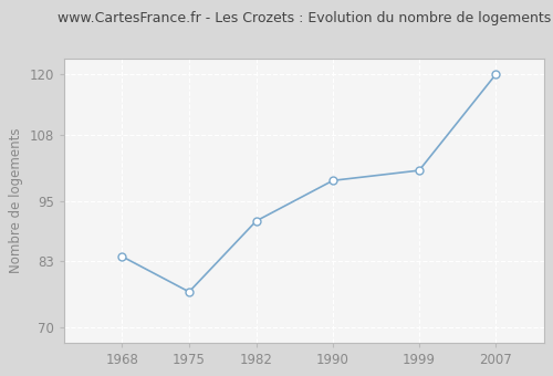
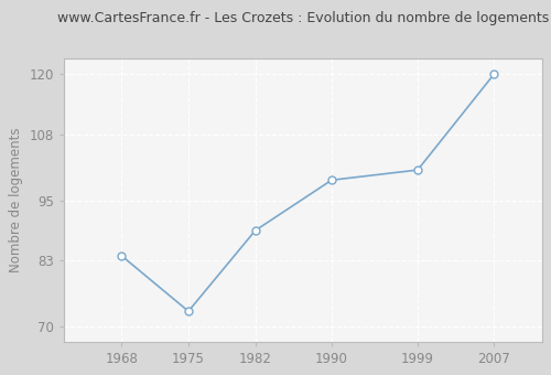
1975: 77 -> 73
1982: 91 -> 89
